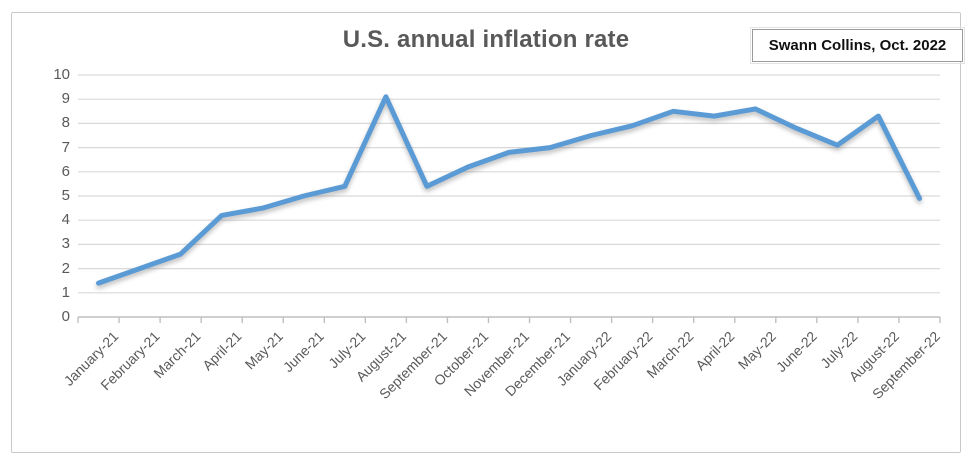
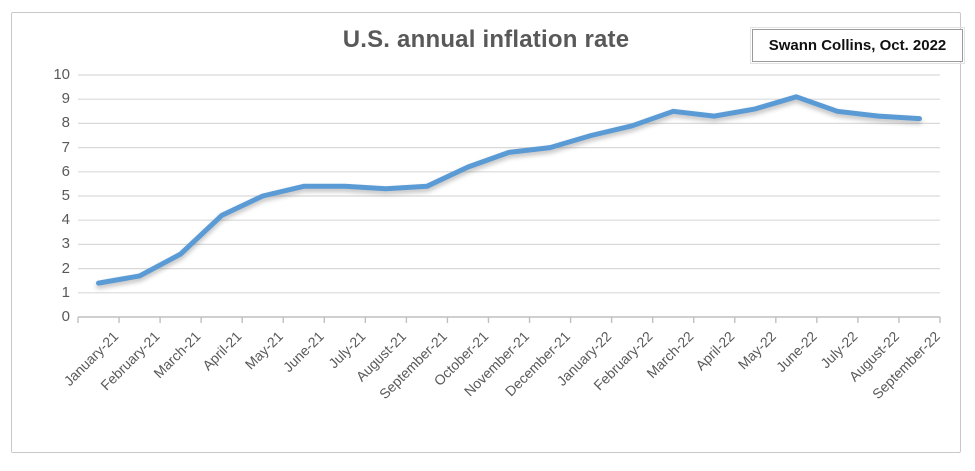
February-21: 2.0 -> 1.7
May-21: 4.5 -> 5.0
June-21: 5.0 -> 5.4
August-21: 9.1 -> 5.3
June-22: 7.8 -> 9.1
July-22: 7.1 -> 8.5
September-22: 4.9 -> 8.2
